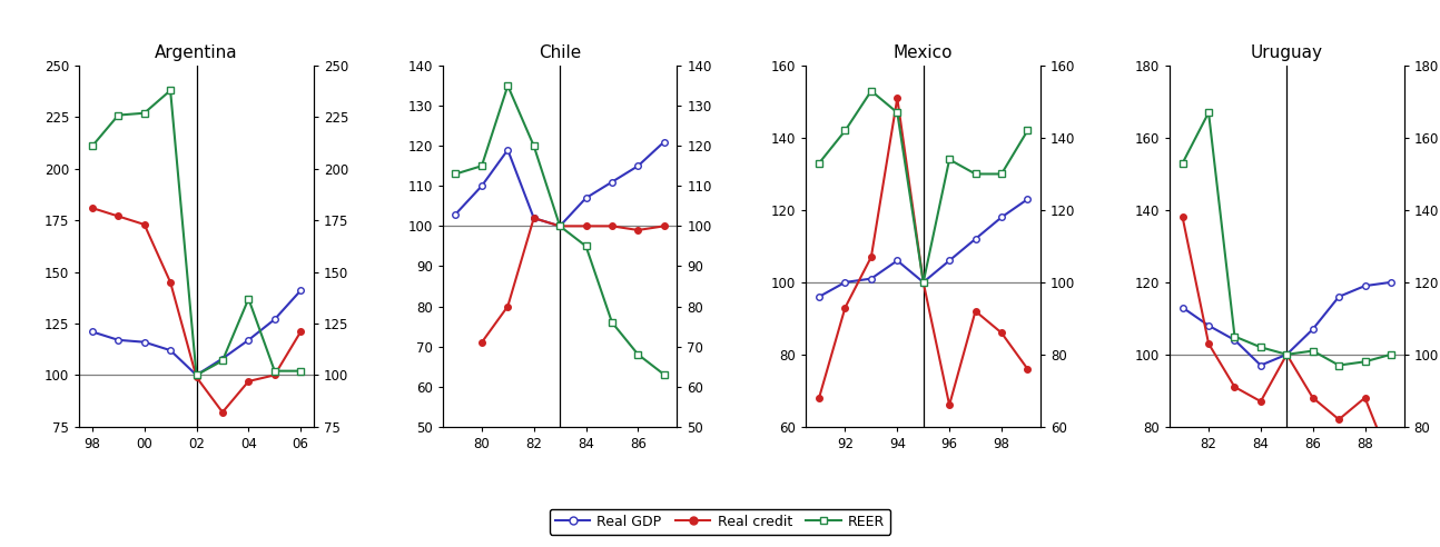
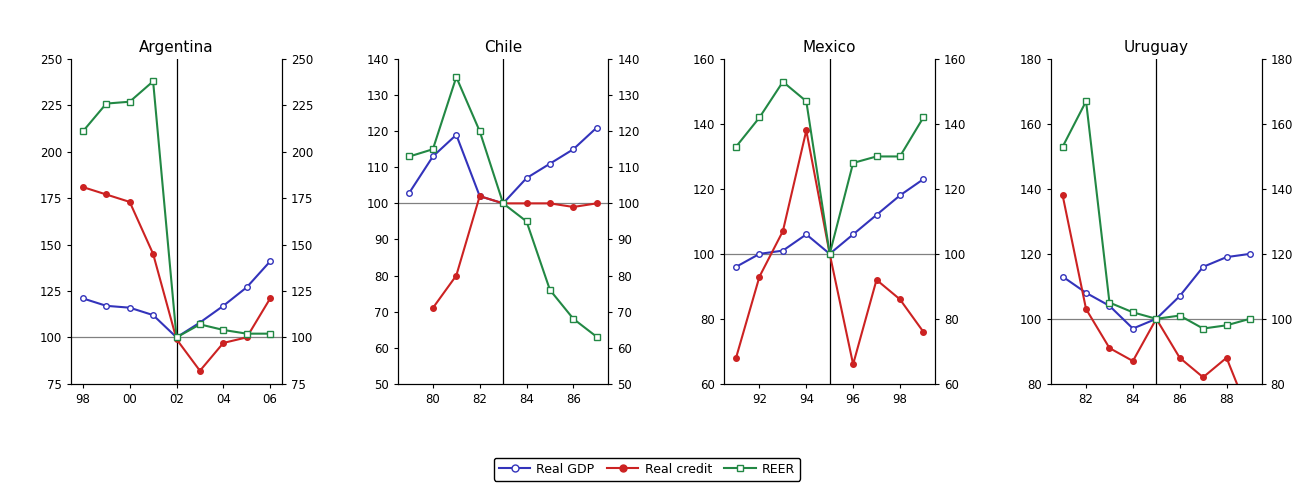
Argentina/REER/04: 137 -> 104
Chile/Real GDP/80: 110 -> 113
Mexico/Real credit/94: 151 -> 138
Mexico/REER/96: 134 -> 128
